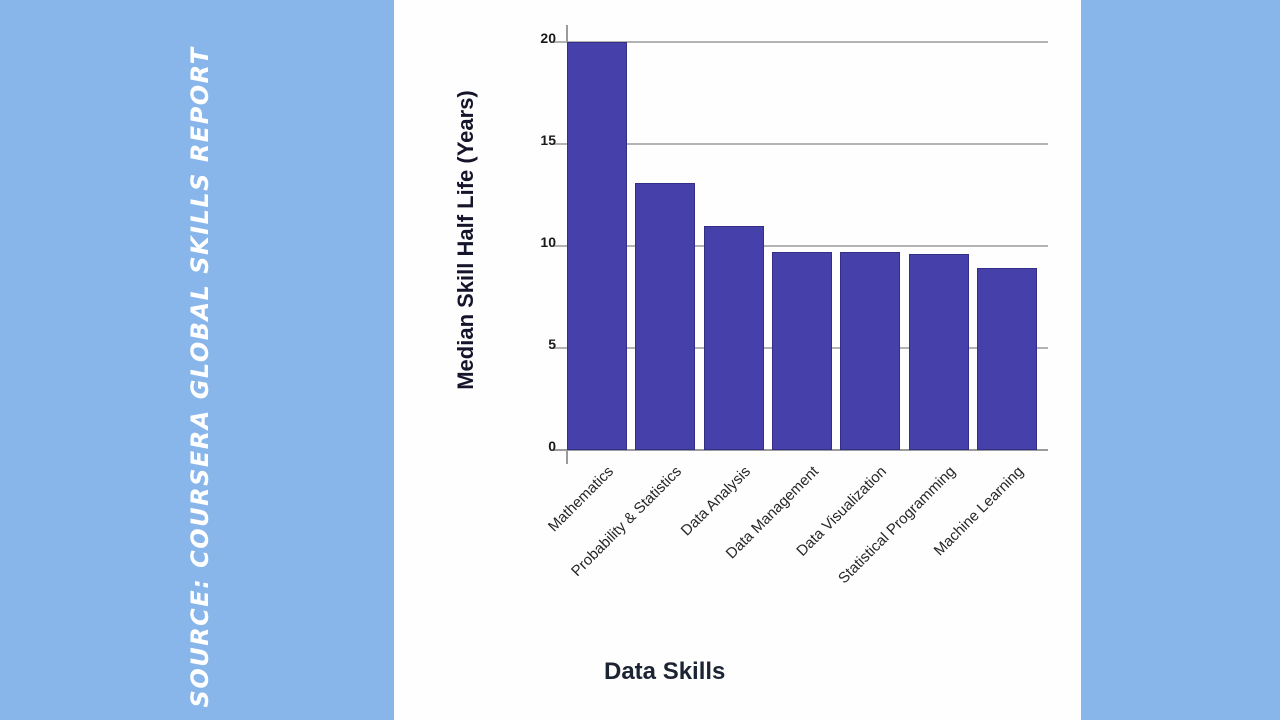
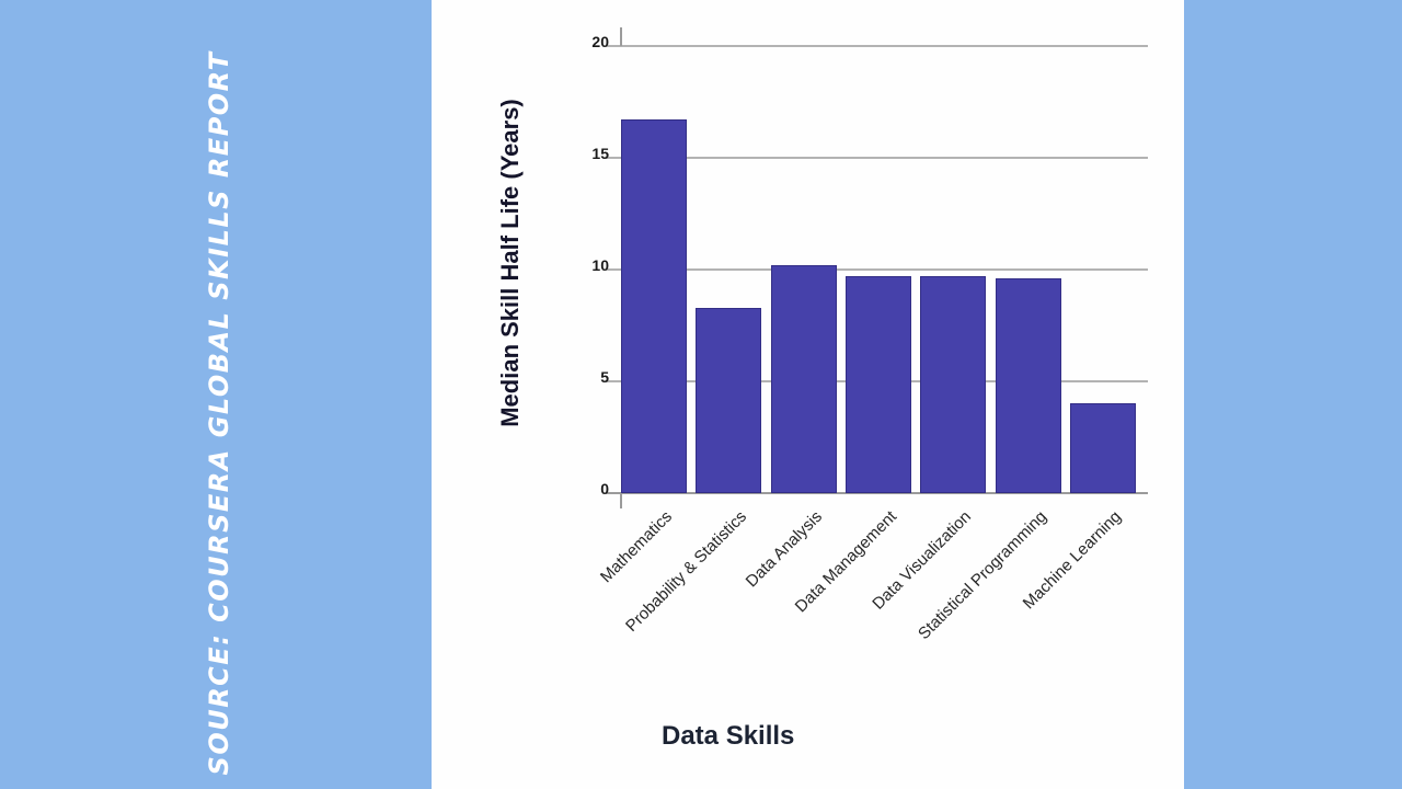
Mathematics: 20.0 -> 16.7
Probability & Statistics: 13.1 -> 8.3
Data Analysis: 11.0 -> 10.2
Machine Learning: 8.9 -> 4.0
